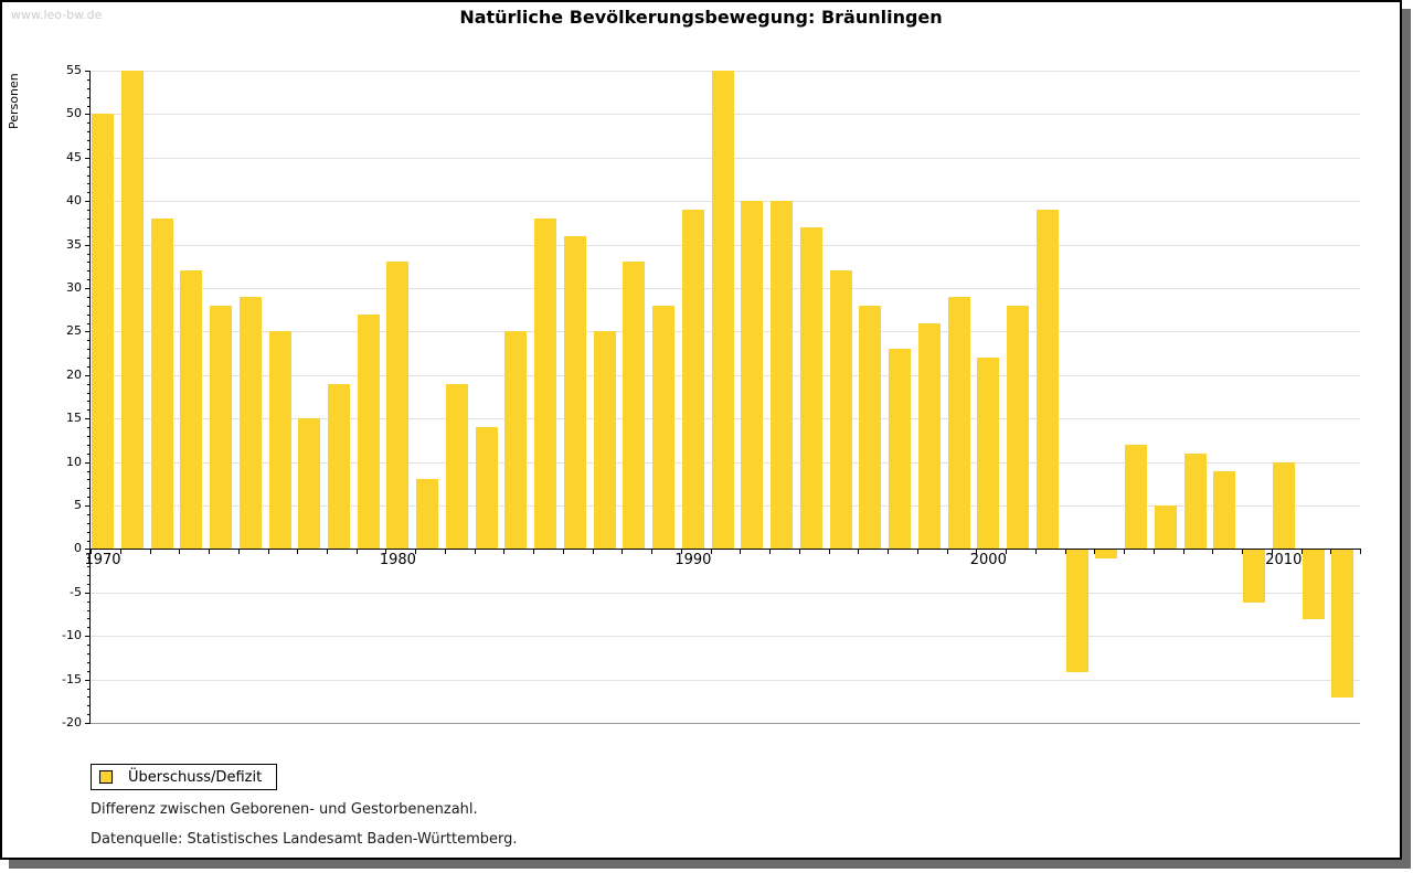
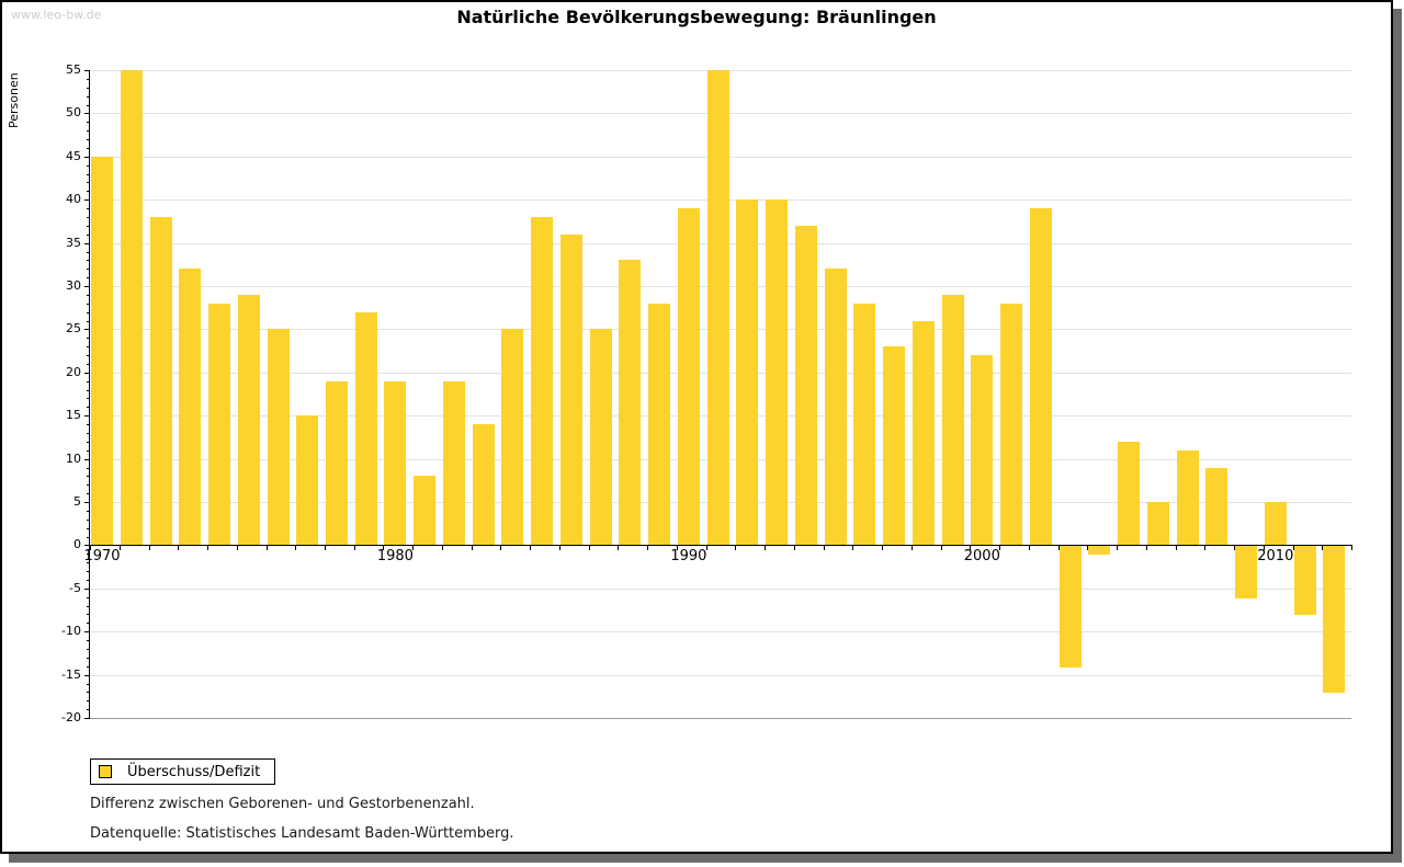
1970: 50 -> 45
1980: 33 -> 19
2010: 10 -> 5
